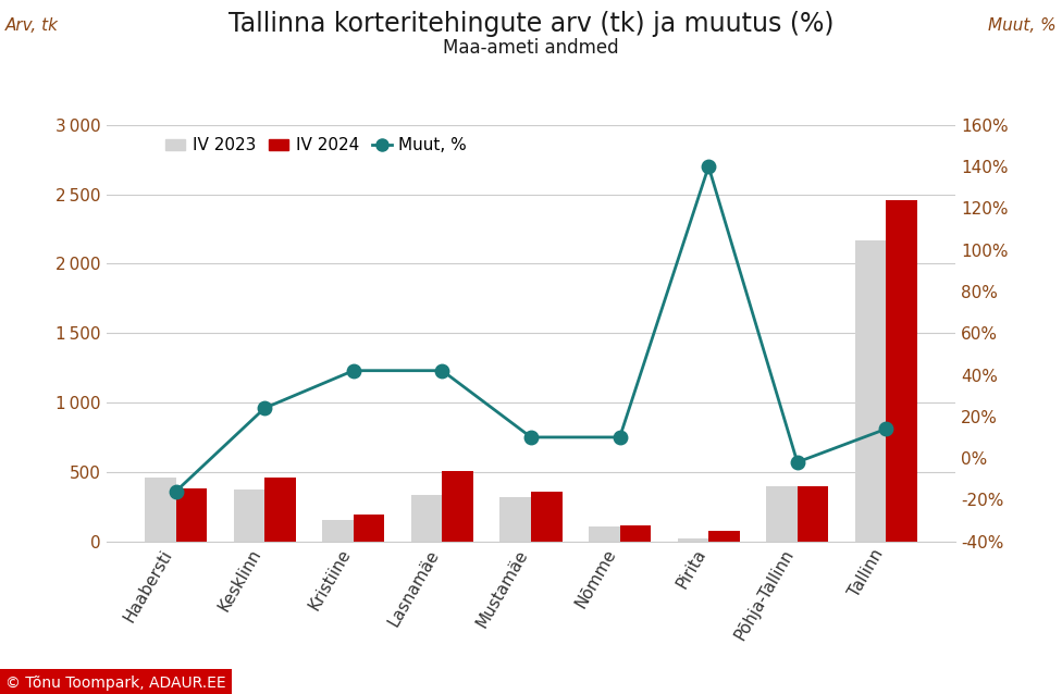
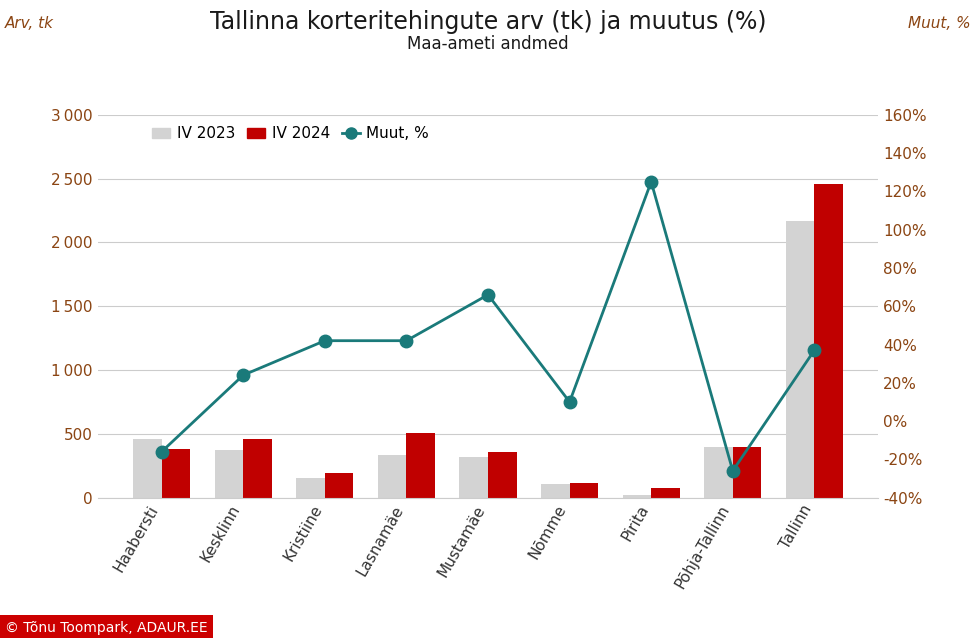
Muut, %/Mustamäe: 10% -> 66%
Muut, %/Pirita: 140% -> 125%
Muut, %/Põhja-Tallinn: -2% -> -26%
Muut, %/Tallinn: 14% -> 37%
